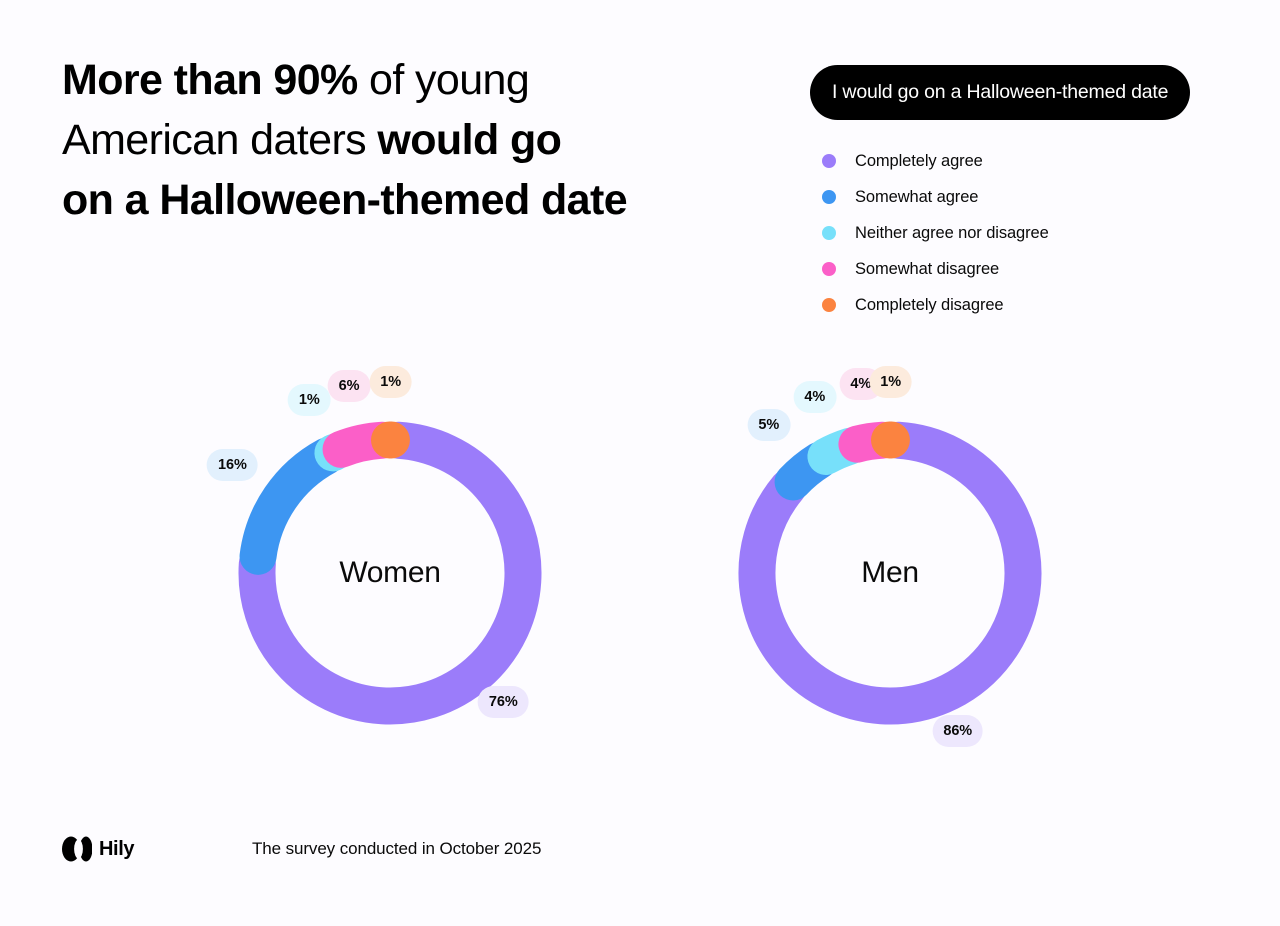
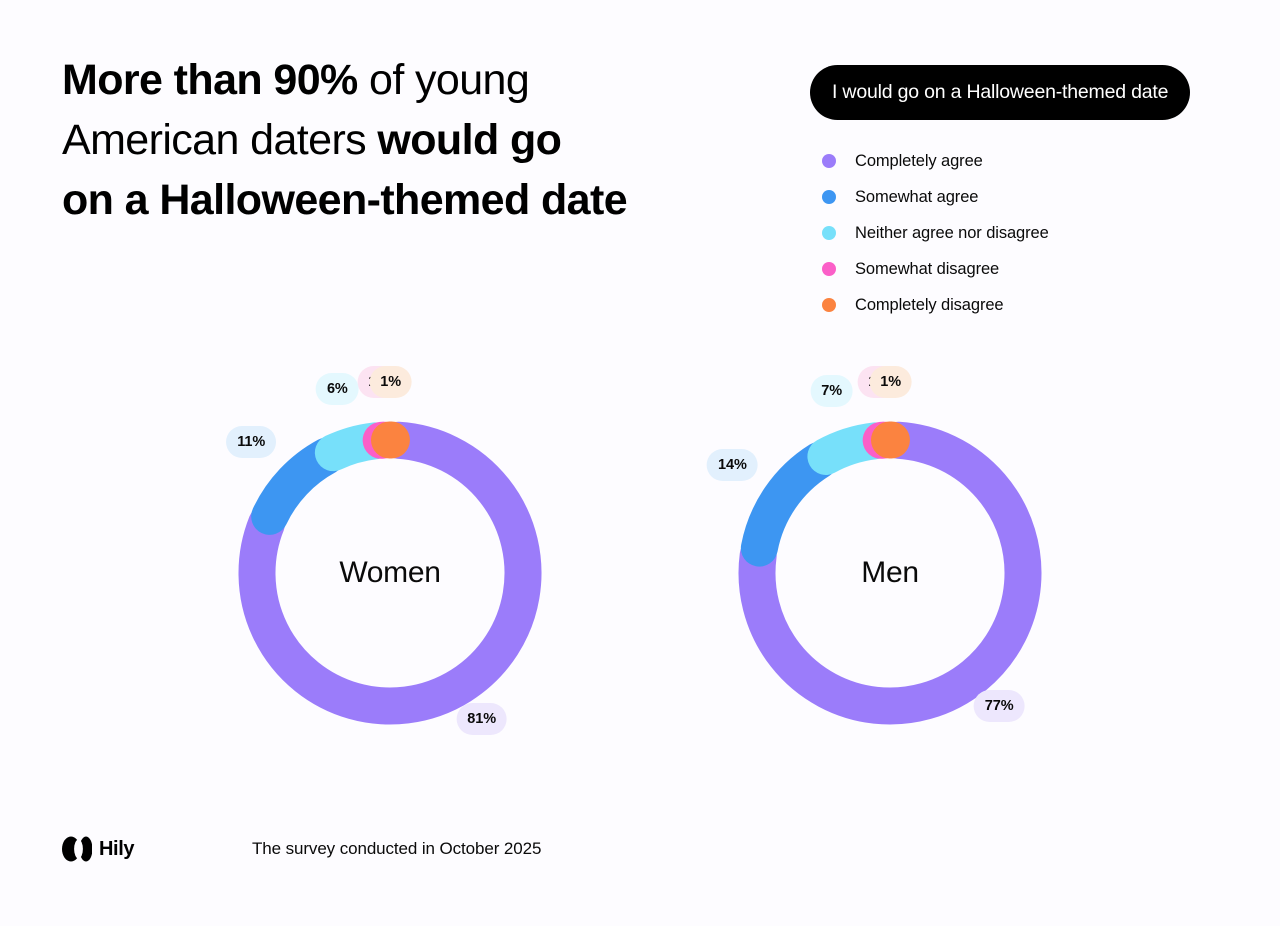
Women/Completely agree: 76% -> 81%
Women/Somewhat agree: 16% -> 11%
Women/Neither agree nor disagree: 1% -> 6%
Women/Somewhat disagree: 6% -> 1%
Men/Completely agree: 86% -> 77%
Men/Somewhat agree: 5% -> 14%
Men/Neither agree nor disagree: 4% -> 7%
Men/Somewhat disagree: 4% -> 1%
